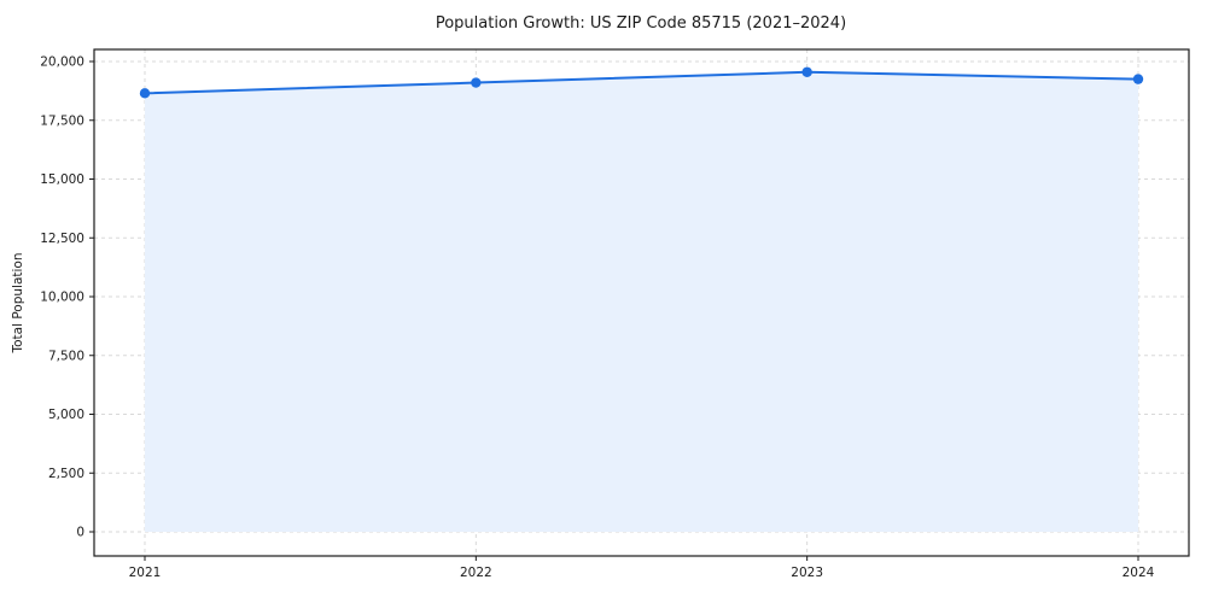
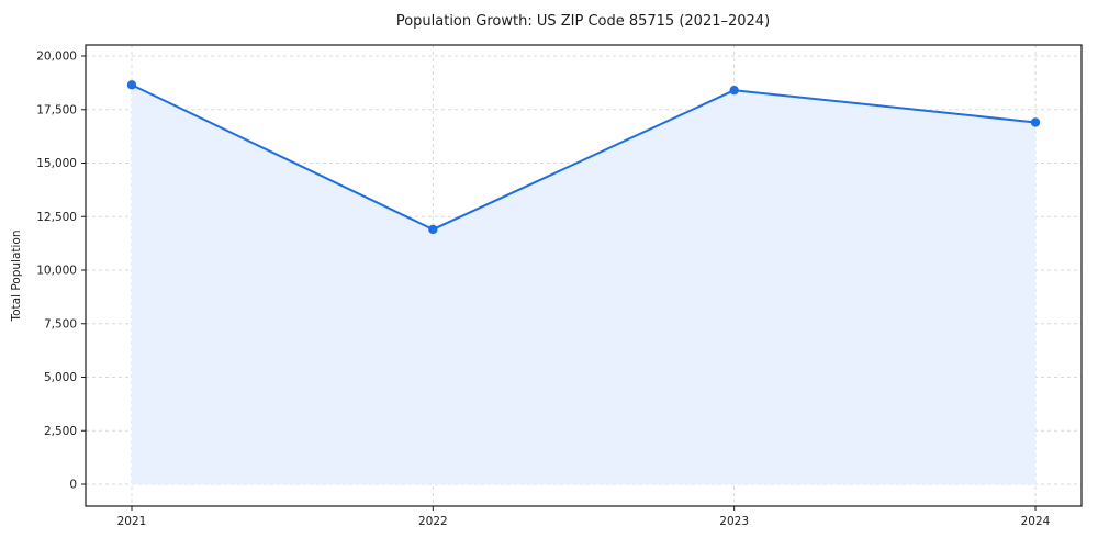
2022: 19100 -> 11900
2023: 19600 -> 18400
2024: 19200 -> 16900
